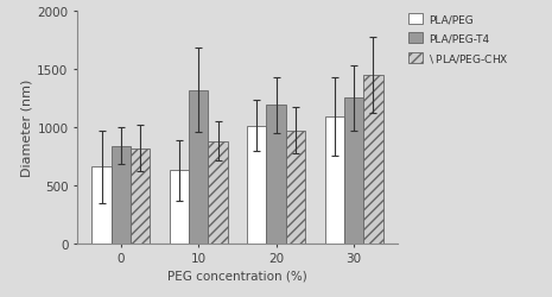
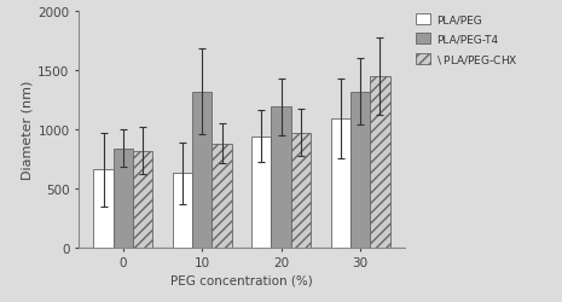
PLA/PEG/20: 1010 -> 940
PLA/PEG-T4/30: 1250 -> 1320
